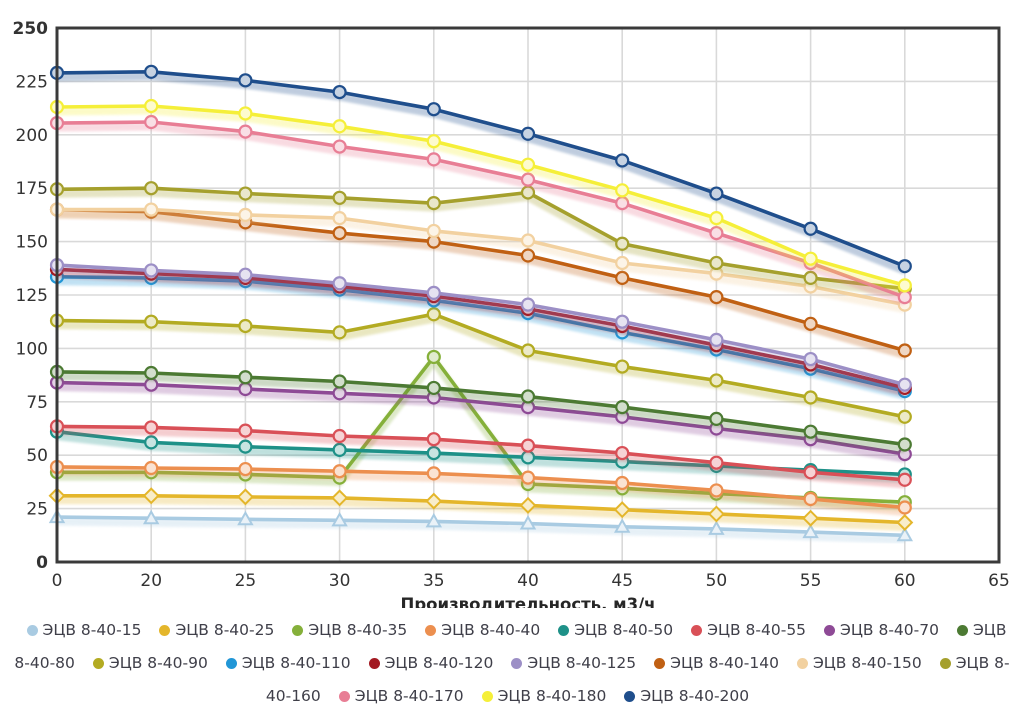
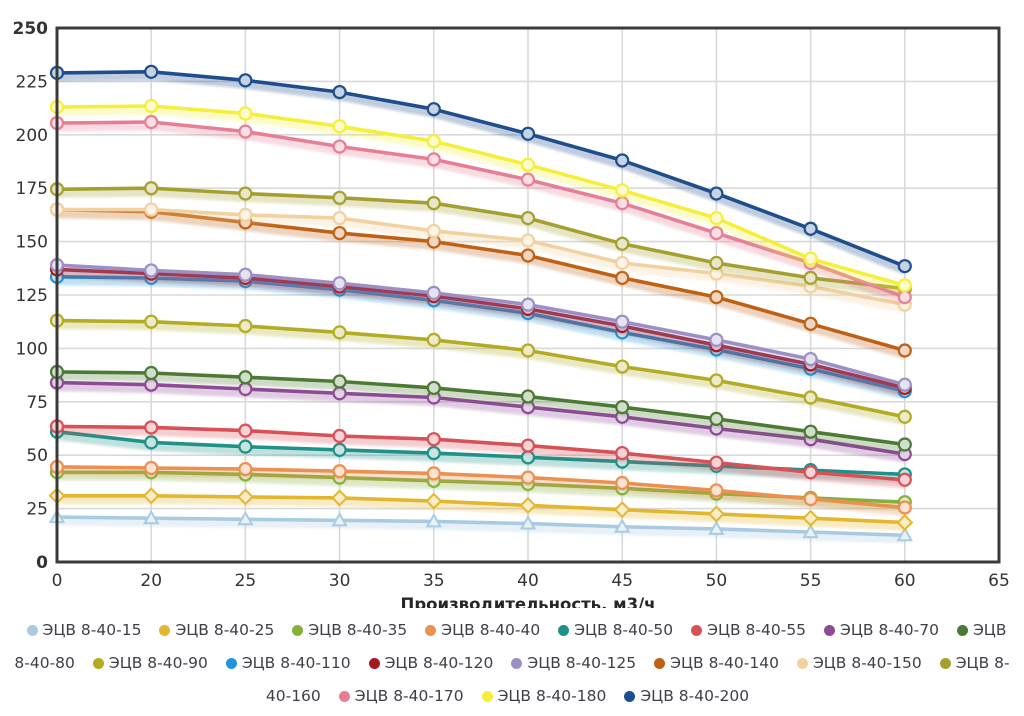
ЭЦВ 8-40-35/35: 96 -> 38
ЭЦВ 8-40-90/35: 116 -> 104
ЭЦВ 8-40-160/40: 173 -> 161
